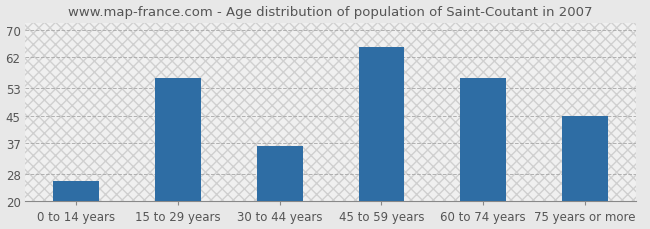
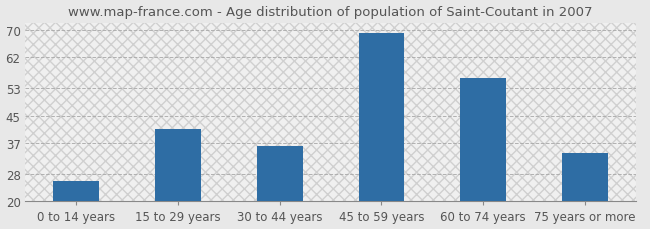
15 to 29 years: 56 -> 41
45 to 59 years: 65 -> 69
75 years or more: 45 -> 34
